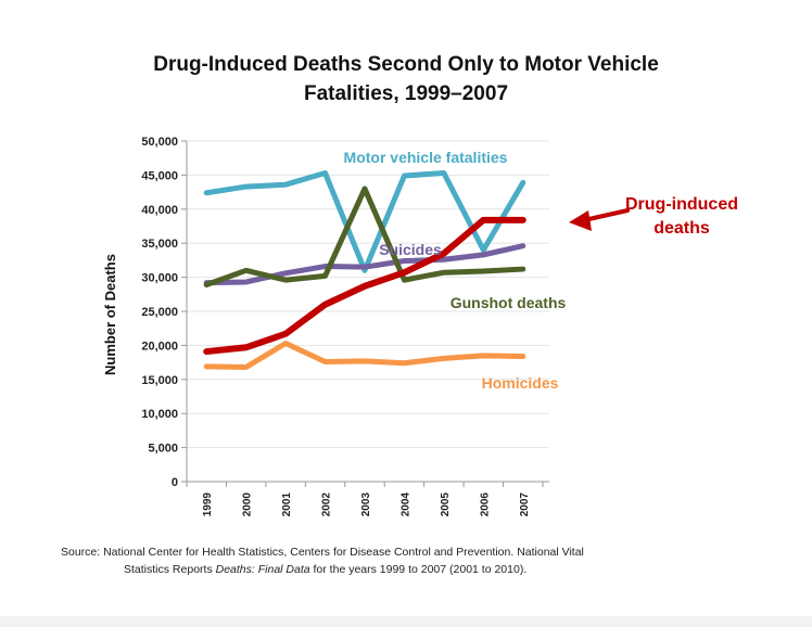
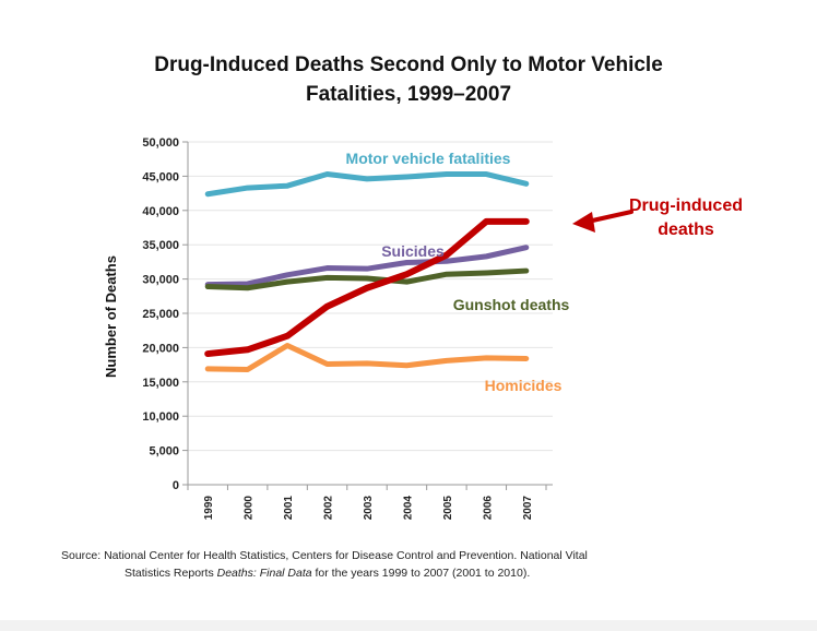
Gunshot deaths/2000: 31000 -> 29000
Motor vehicle fatalities/2003: 31000 -> 45000
Gunshot deaths/2003: 43000 -> 30000
Motor vehicle fatalities/2006: 34000 -> 45000
